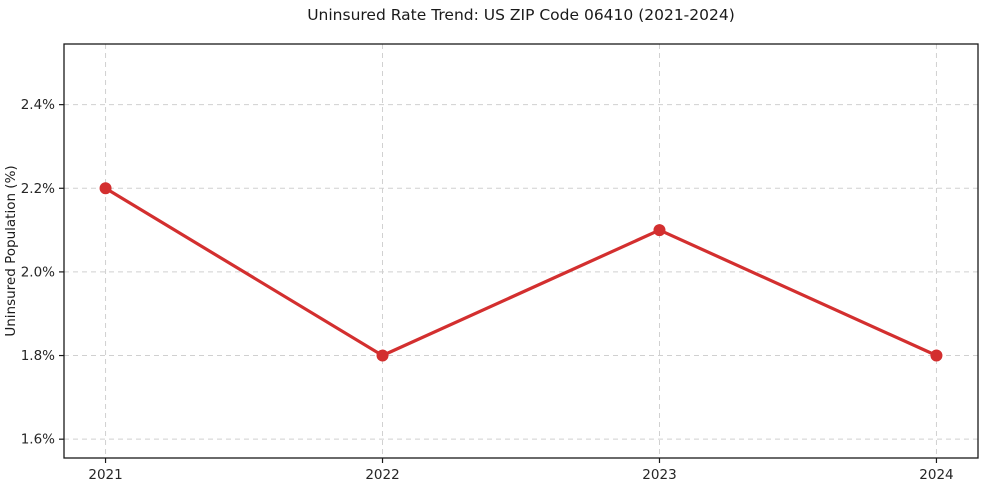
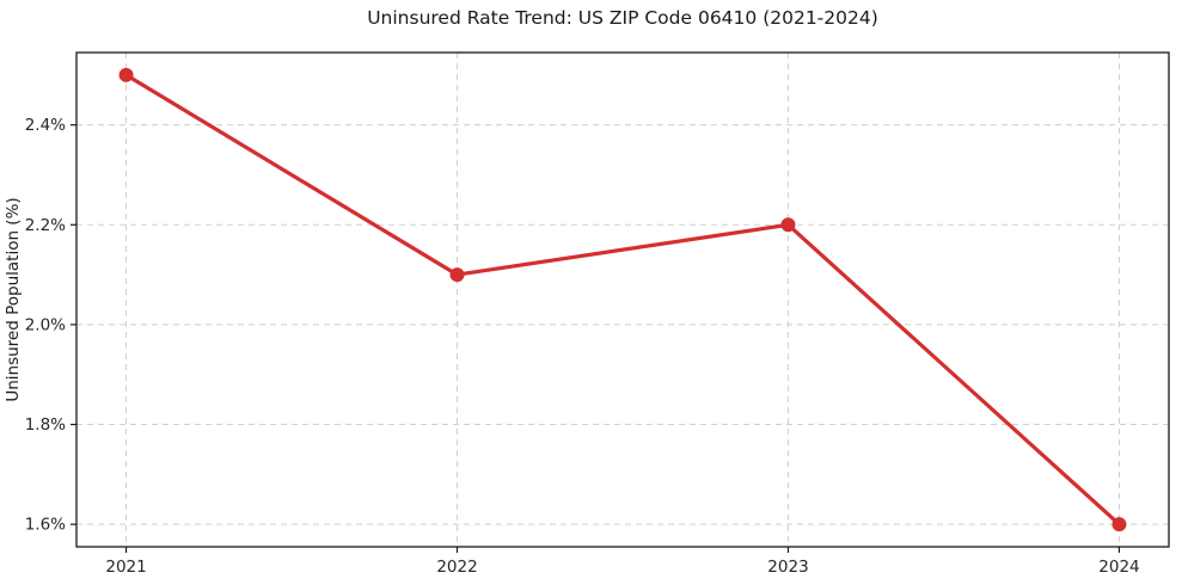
2021: 2.2% -> 2.5%
2022: 1.8% -> 2.1%
2023: 2.1% -> 2.2%
2024: 1.8% -> 1.6%
